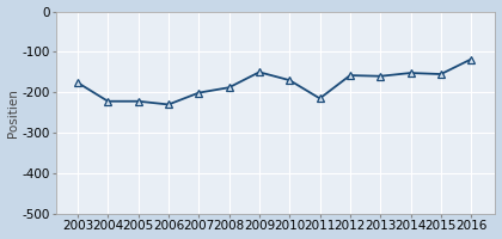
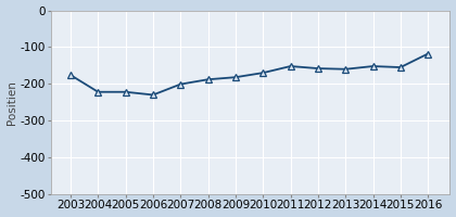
2009: -150 -> -182
2011: -215 -> -152
